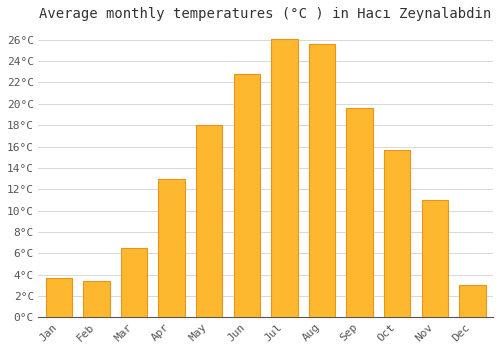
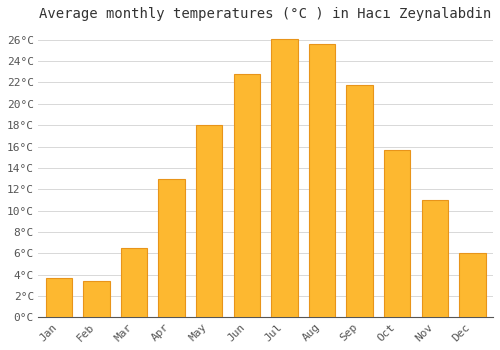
Sep: 19.6°C -> 21.8°C
Dec: 3.0°C -> 6.0°C
